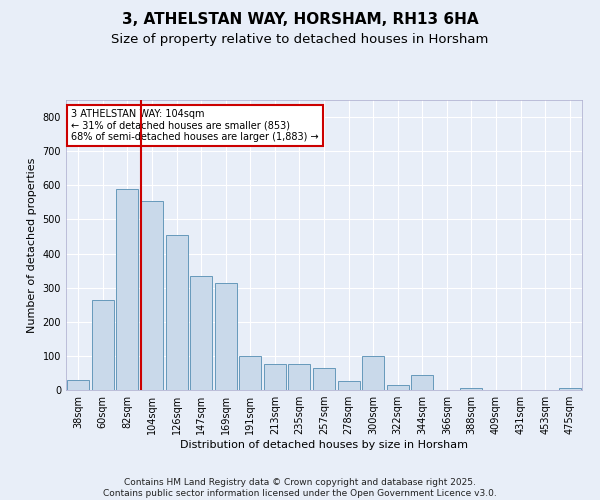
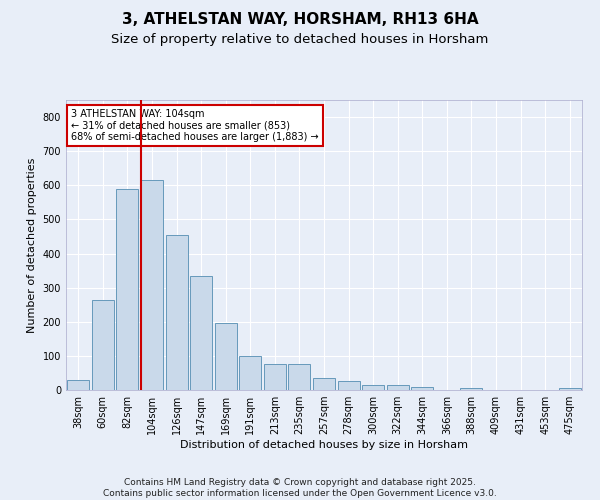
104sqm: 555 -> 615
169sqm: 315 -> 195
257sqm: 65 -> 35
300sqm: 100 -> 15
344sqm: 45 -> 10
